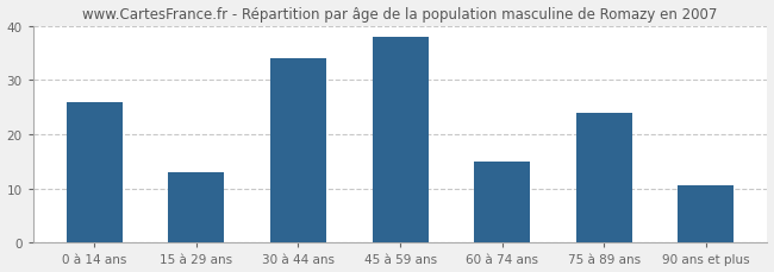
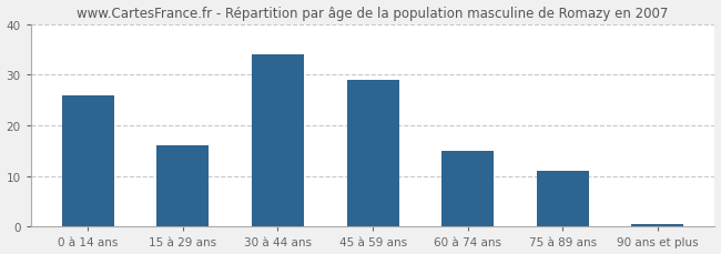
15 à 29 ans: 13.0 -> 16.0
45 à 59 ans: 38.0 -> 29.0
75 à 89 ans: 24.0 -> 11.0
90 ans et plus: 10.5 -> 0.5
